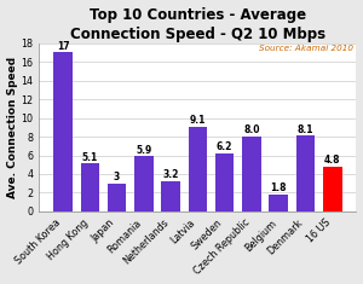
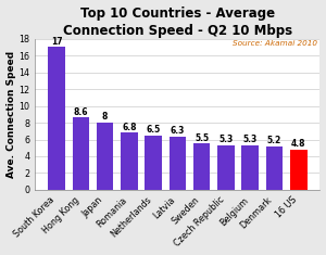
Hong Kong: 5.1 -> 8.6
Japan: 3 -> 8
Romania: 5.9 -> 6.8
Netherlands: 3.2 -> 6.5
Latvia: 9.1 -> 6.3
Sweden: 6.2 -> 5.5
Czech Republic: 8.0 -> 5.3
Belgium: 1.8 -> 5.3
Denmark: 8.1 -> 5.2
